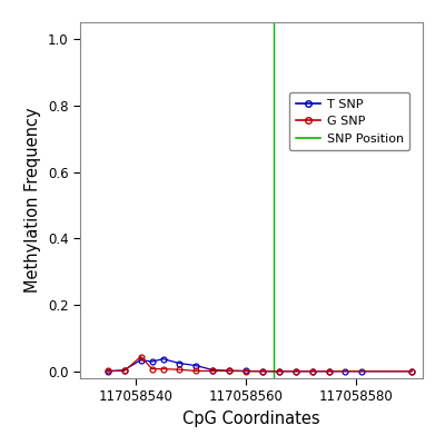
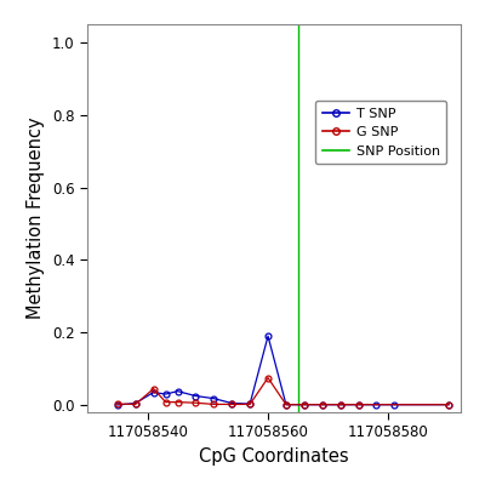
T SNP/117058560: 0.002 -> 0.190
G SNP/117058560: 0.001 -> 0.075
